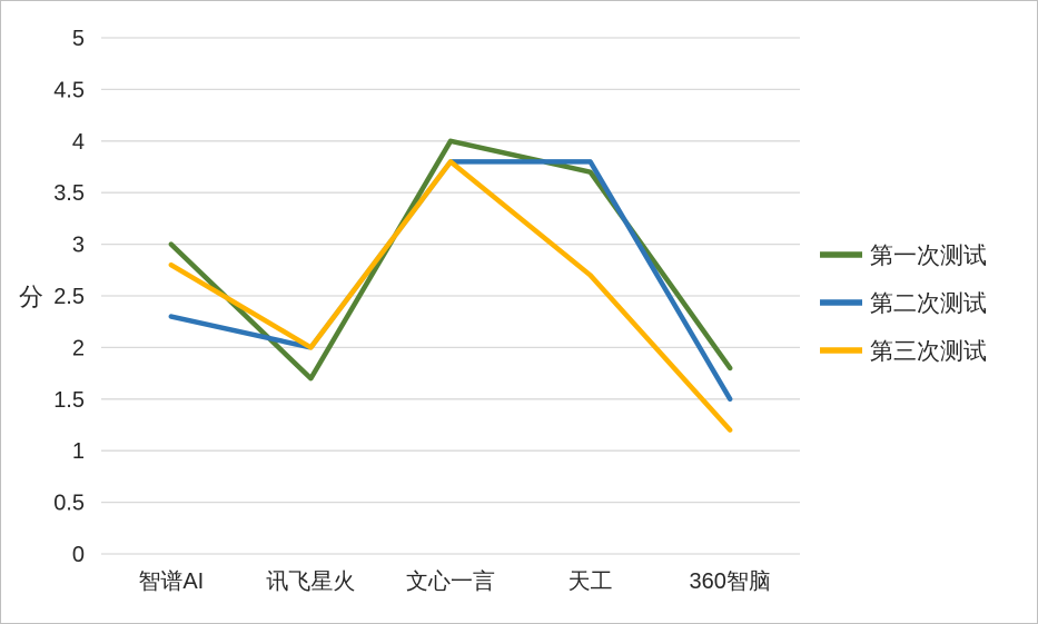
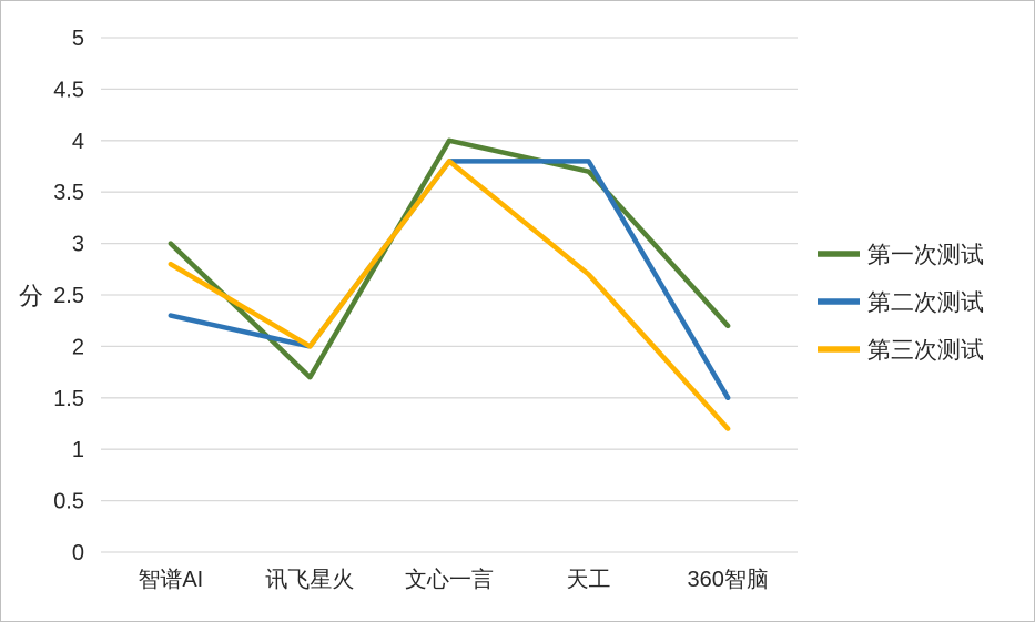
第一次测试/360智脑: 1.8 -> 2.2
